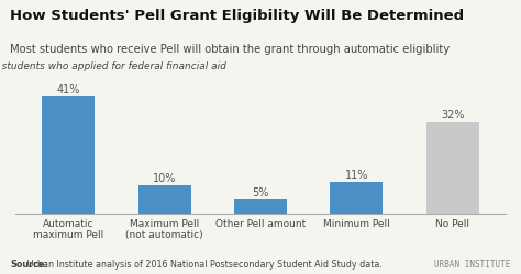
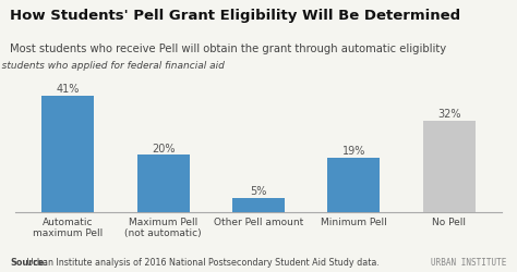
Maximum Pell (not automatic): 10% -> 20%
Minimum Pell: 11% -> 19%
